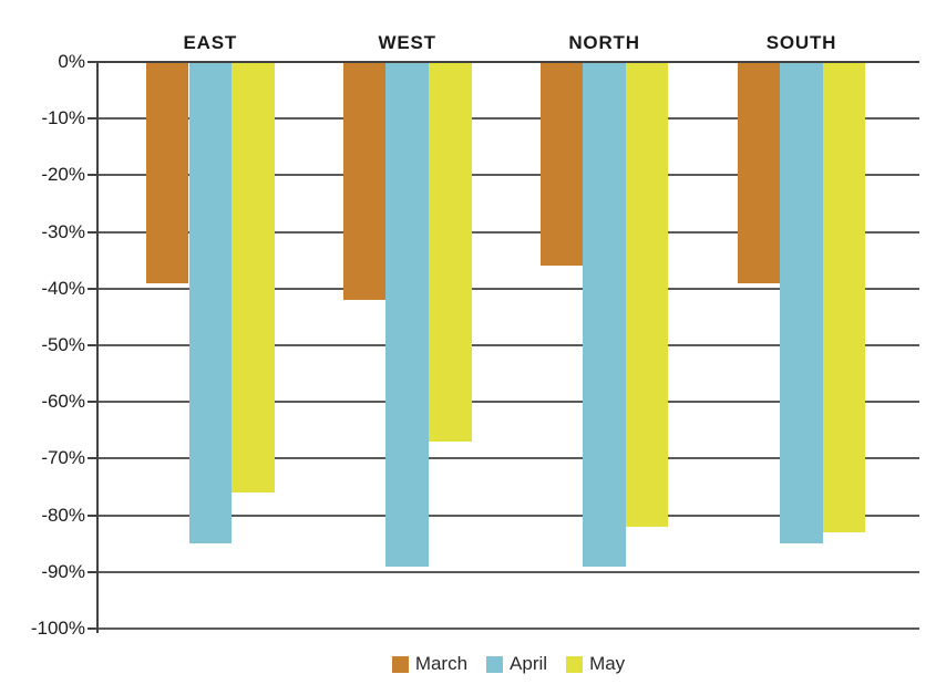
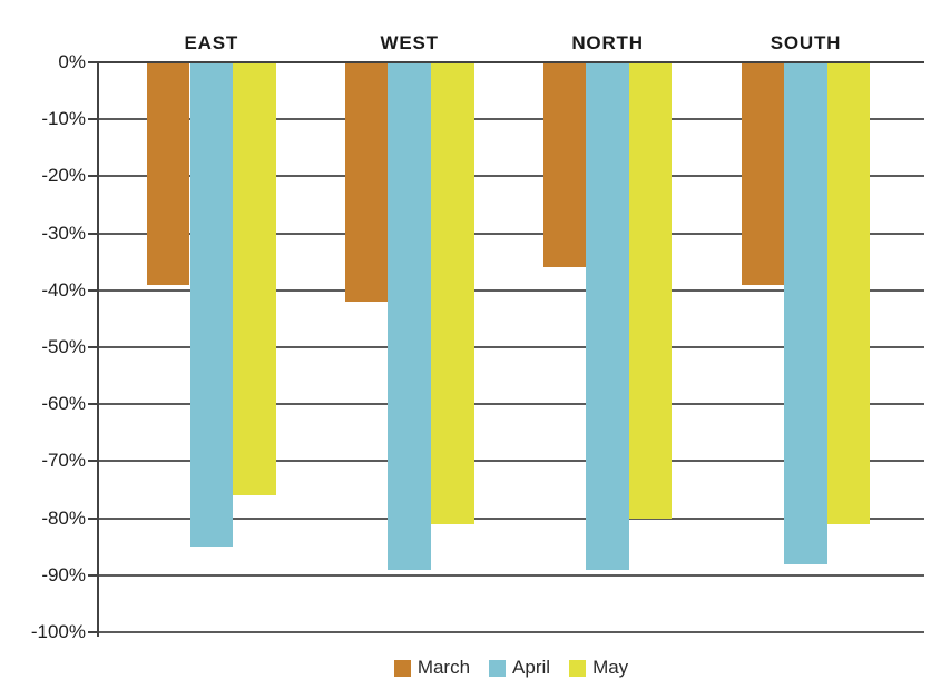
May/WEST: -67% -> -81%
May/NORTH: -82% -> -80%
April/SOUTH: -85% -> -88%
May/SOUTH: -83% -> -81%
